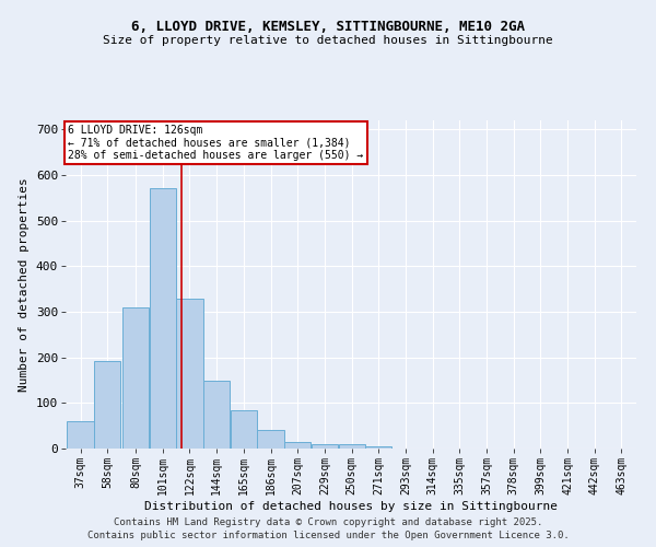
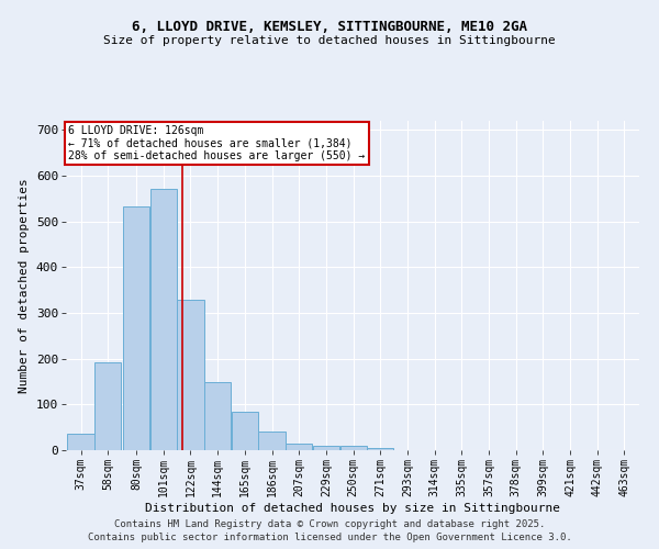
37sqm: 60 -> 35
80sqm: 310 -> 533
